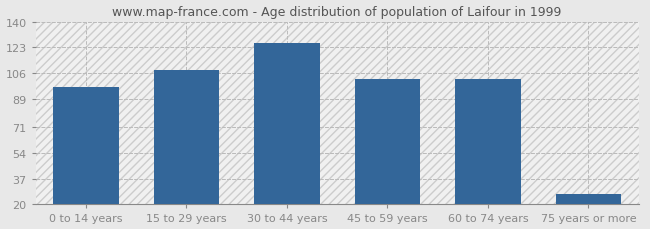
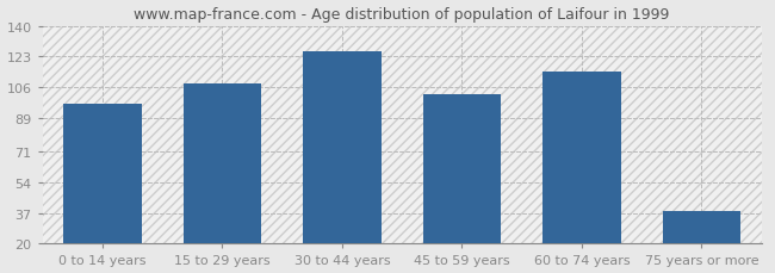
60 to 74 years: 102 -> 115
75 years or more: 27 -> 38
